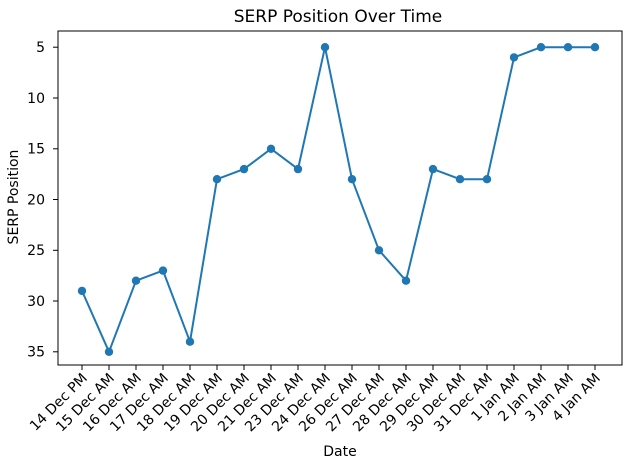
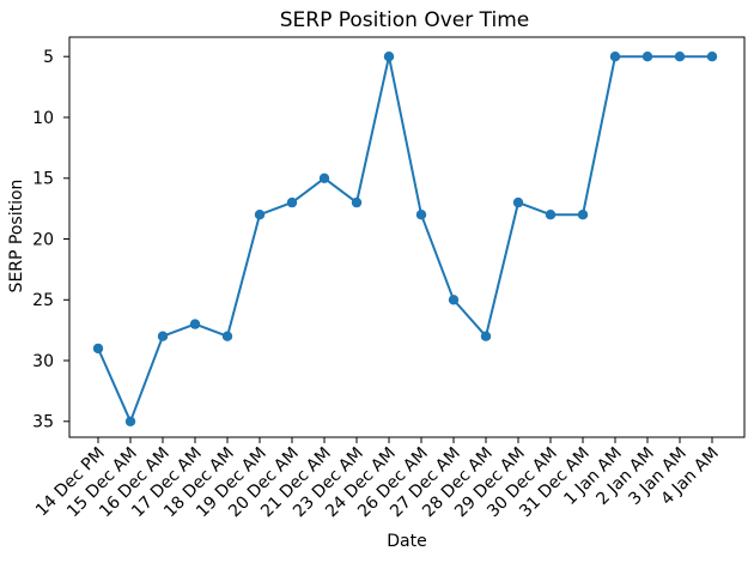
18 Dec AM: 34 -> 28
1 Jan AM: 6 -> 5
